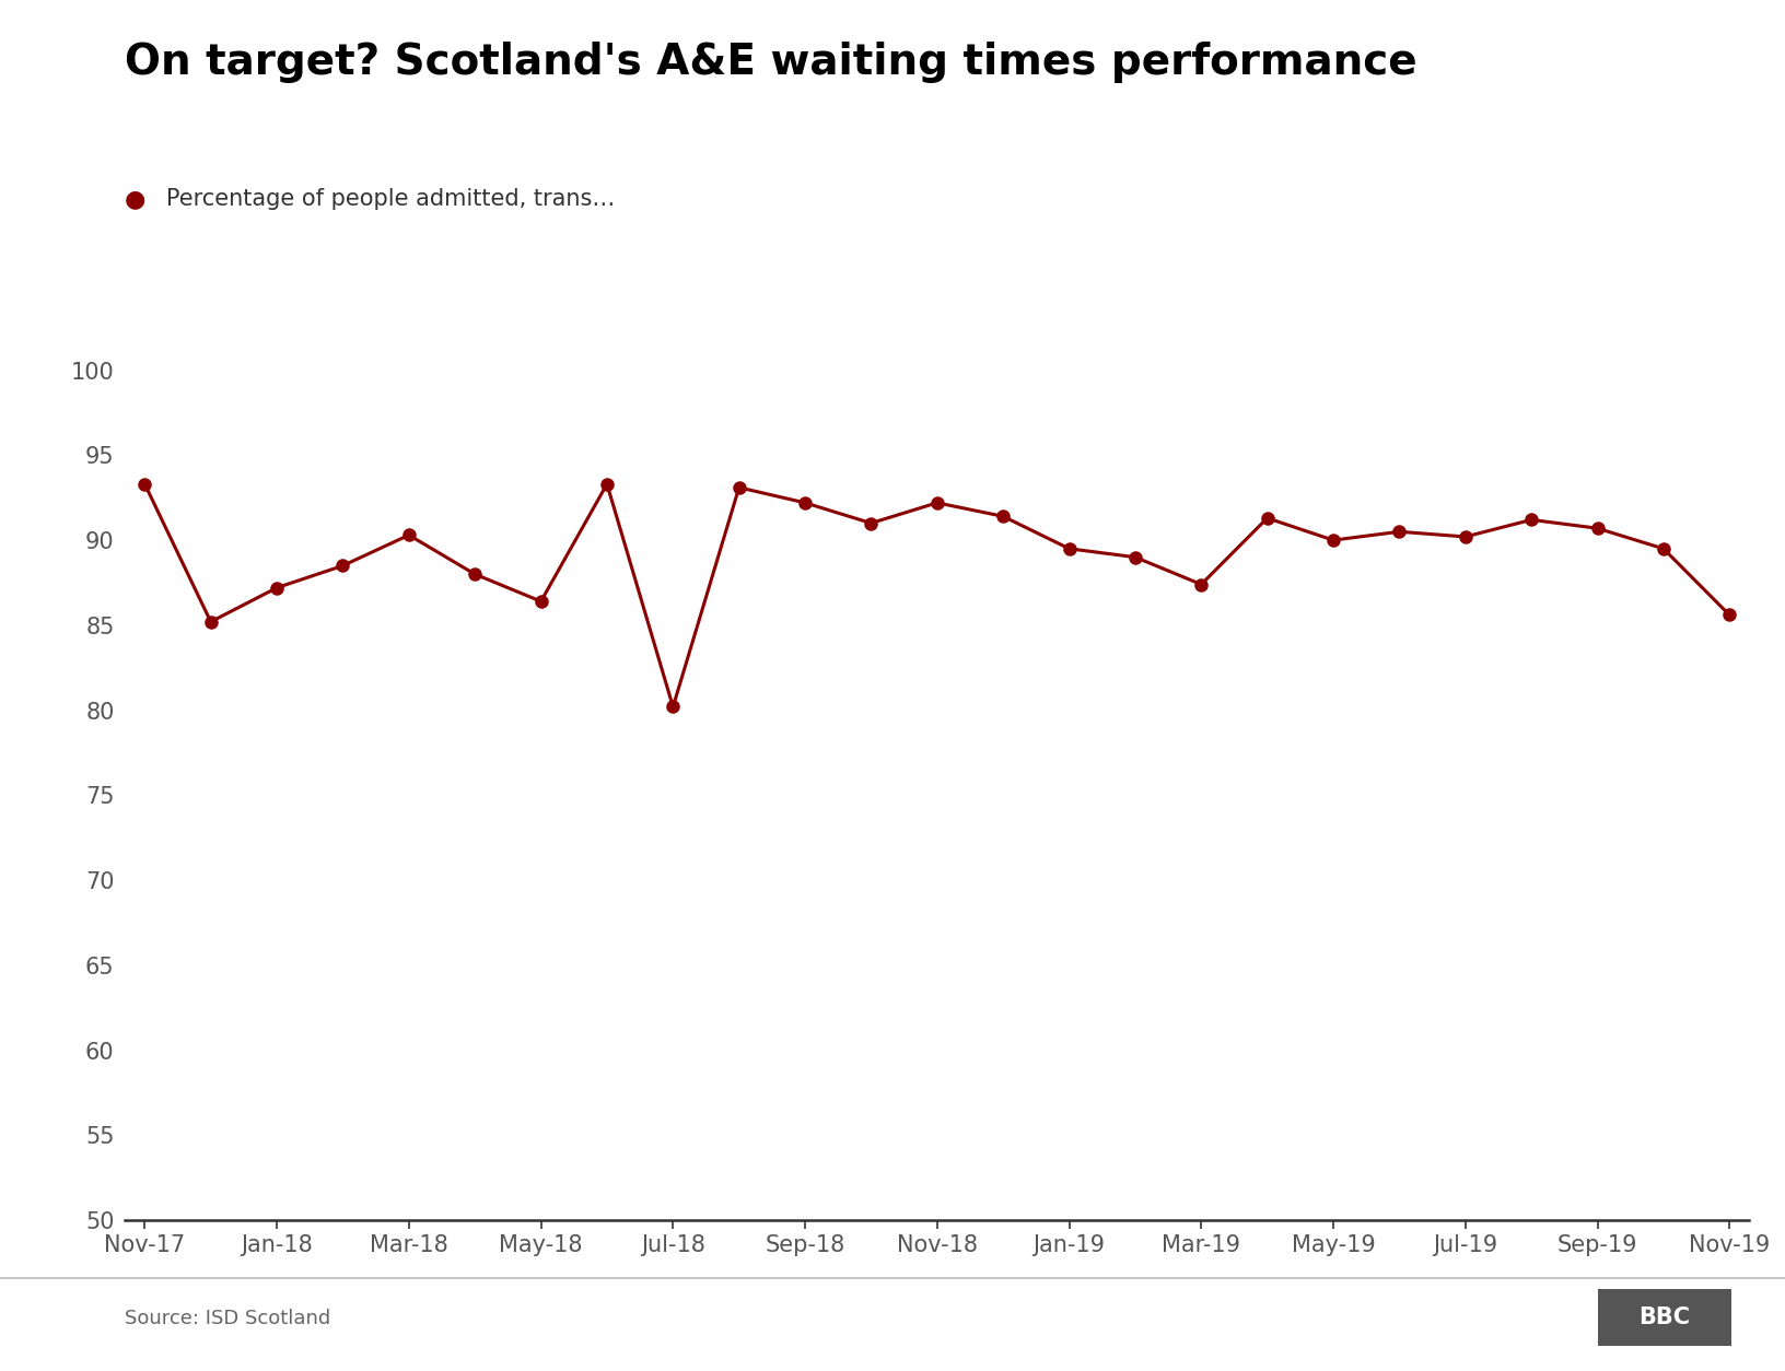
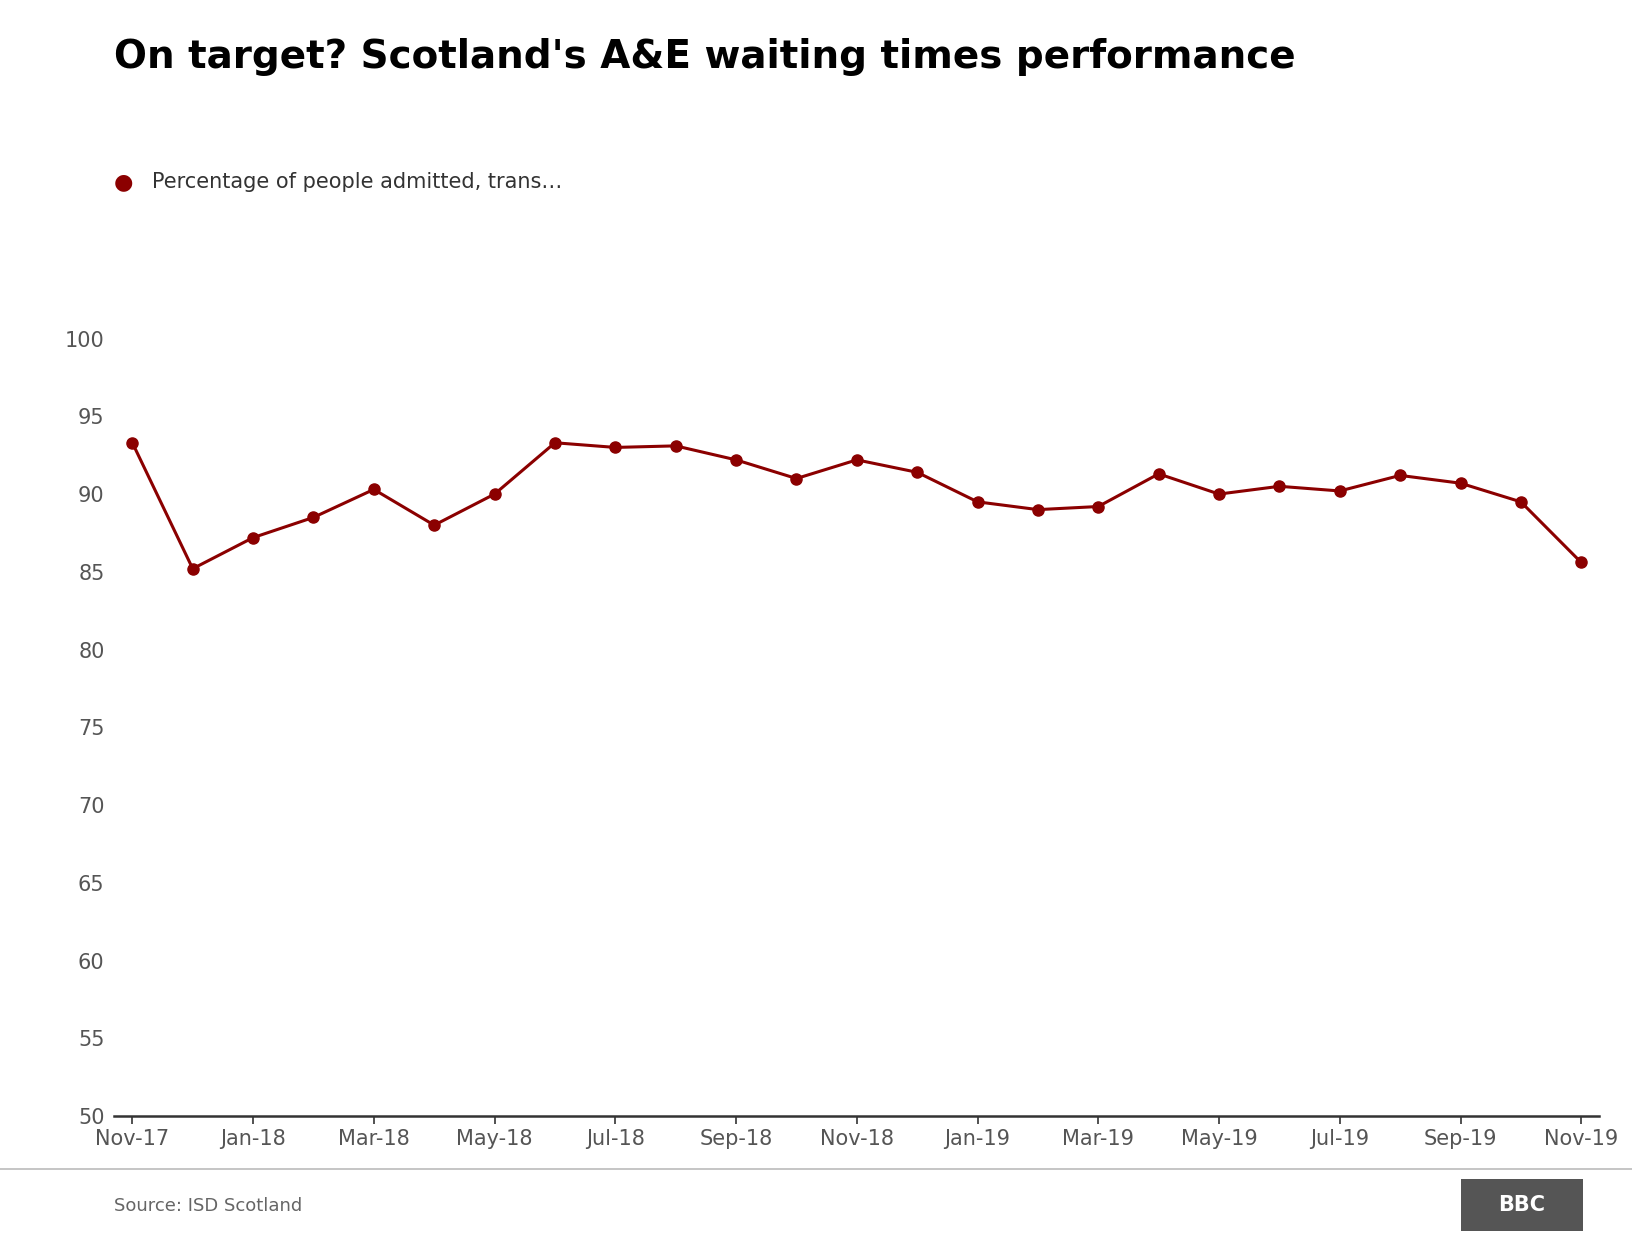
May-18: 86.4 -> 90.0
Jul-18: 80.2 -> 93.0
Mar-19: 87.4 -> 89.2
